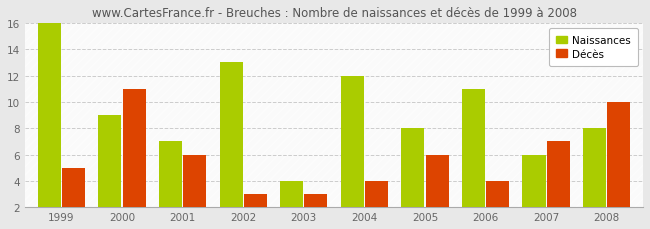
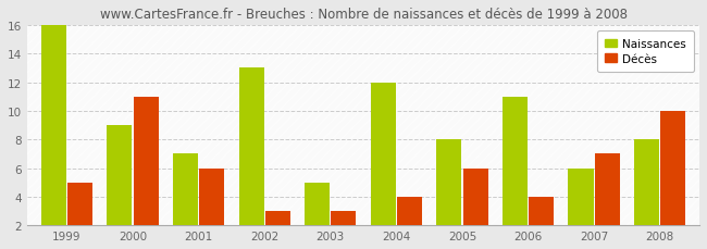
Naissances/2003: 4 -> 5
